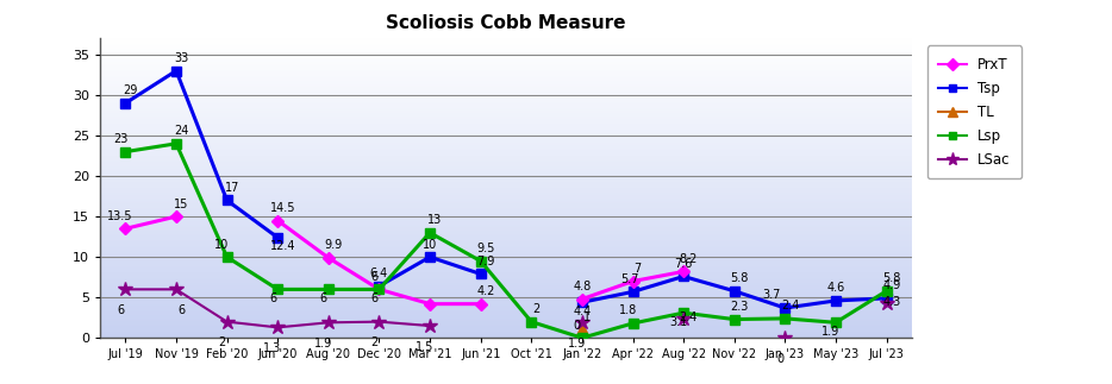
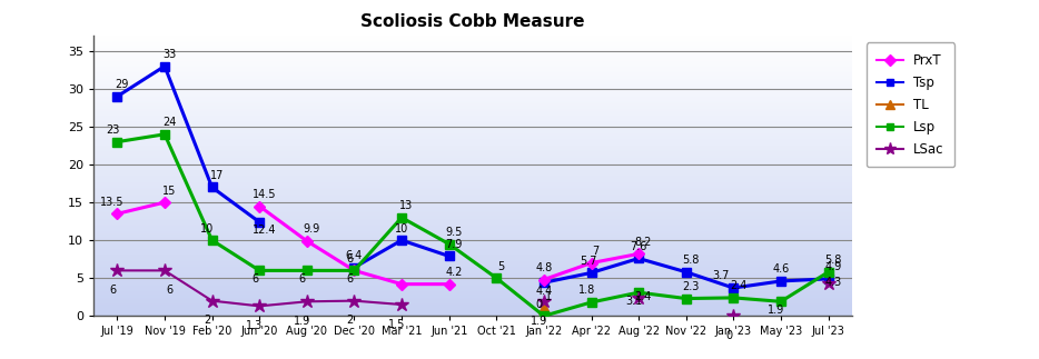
Lsp/Oct '21: 2 -> 5
